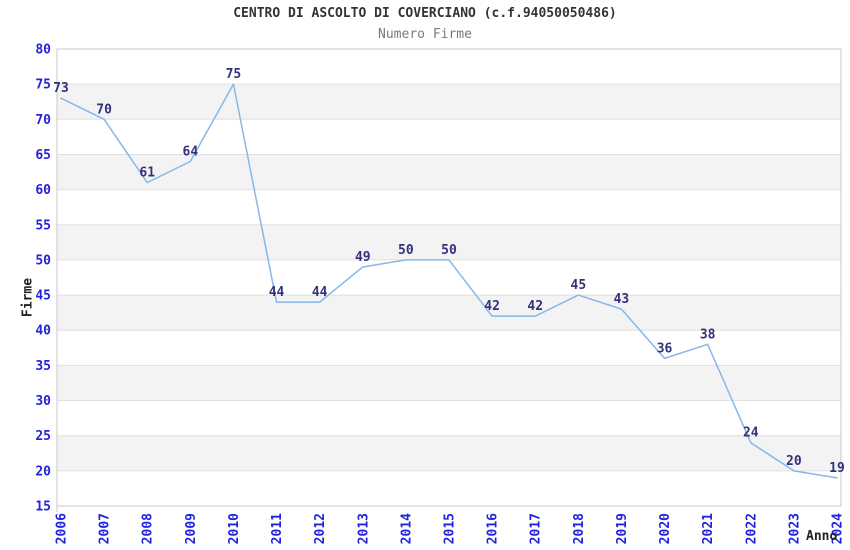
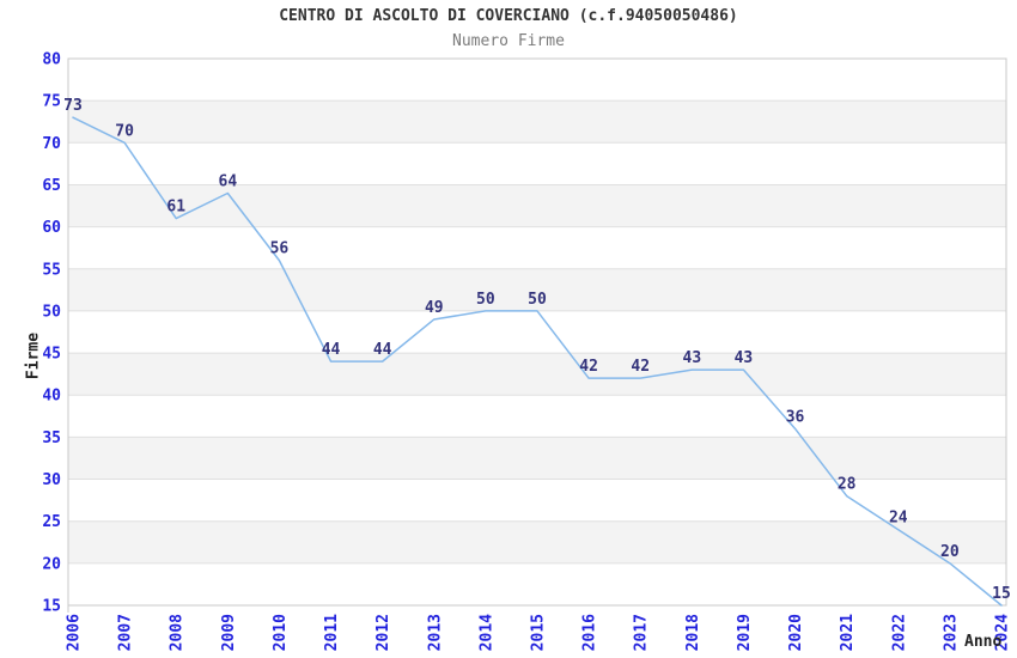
2010: 75 -> 56
2018: 45 -> 43
2021: 38 -> 28
2024: 19 -> 15
